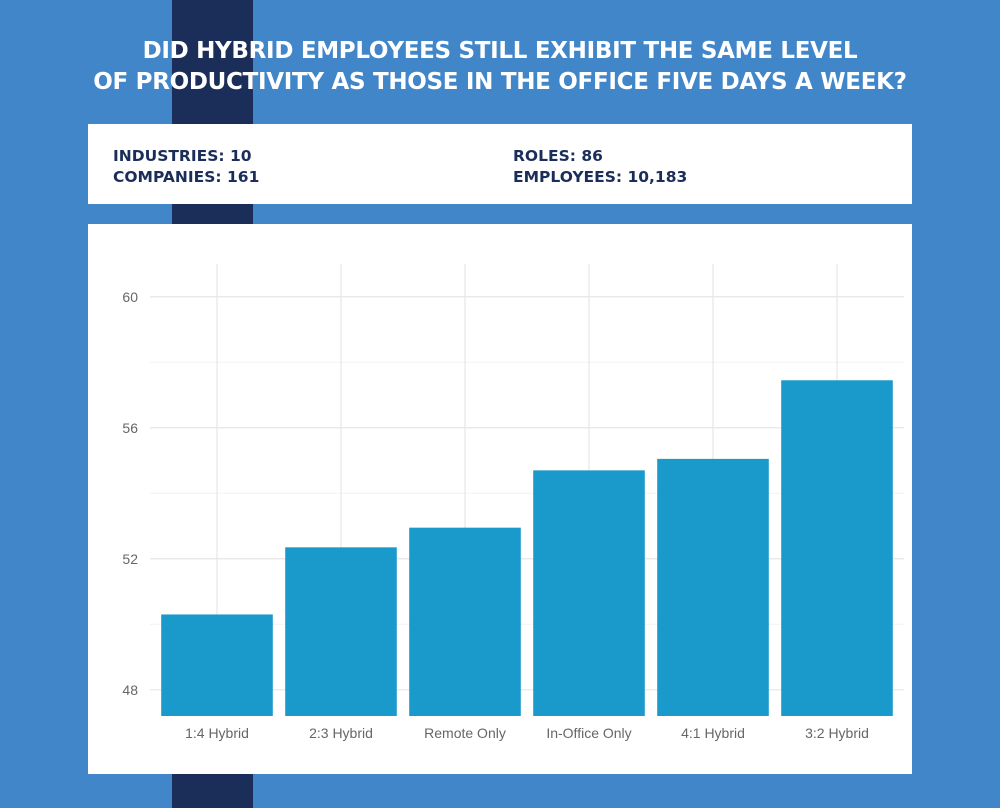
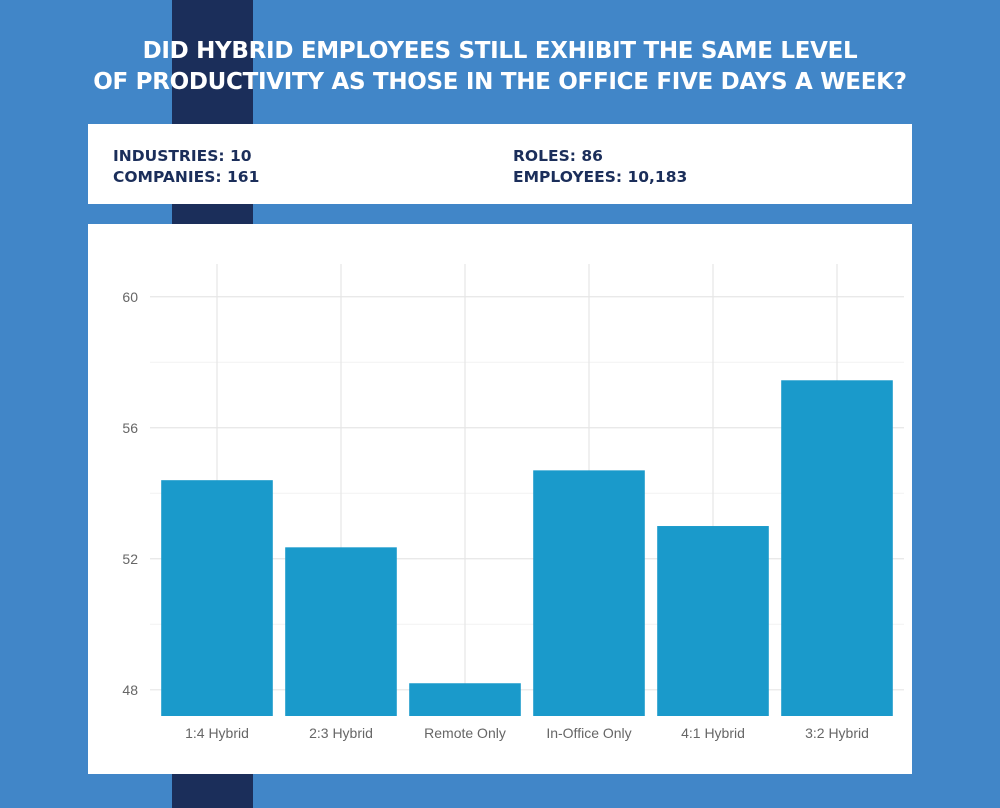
1:4 Hybrid: 50.3 -> 54.4
Remote Only: 53.0 -> 48.2
4:1 Hybrid: 55.0 -> 53.0
